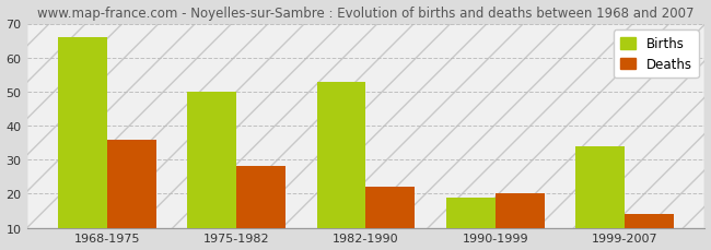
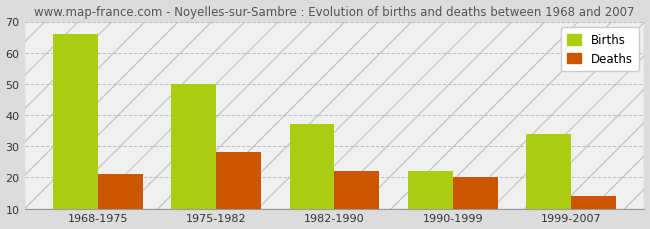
Deaths/1968-1975: 36 -> 21
Births/1982-1990: 53 -> 37
Births/1990-1999: 19 -> 22
